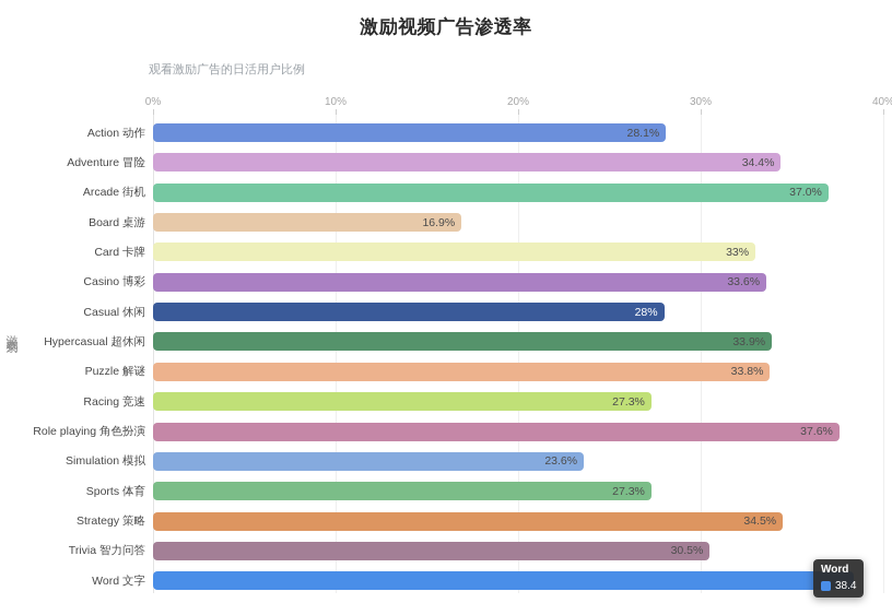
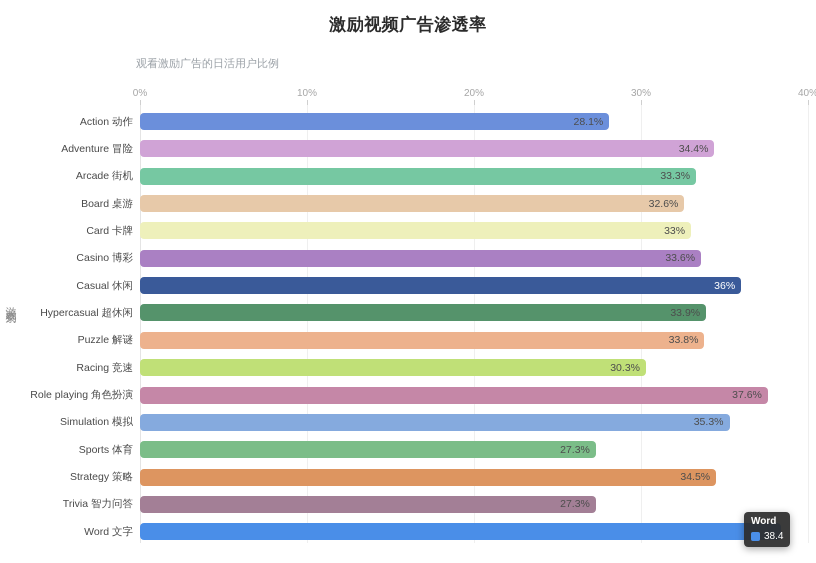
Arcade 街机: 37.0% -> 33.3%
Board 桌游: 16.9% -> 32.6%
Casual 休闲: 28% -> 36%
Racing 竞速: 27.3% -> 30.3%
Simulation 模拟: 23.6% -> 35.3%
Trivia 智力问答: 30.5% -> 27.3%
